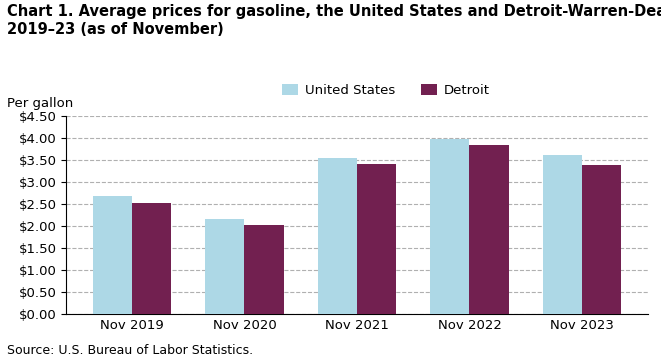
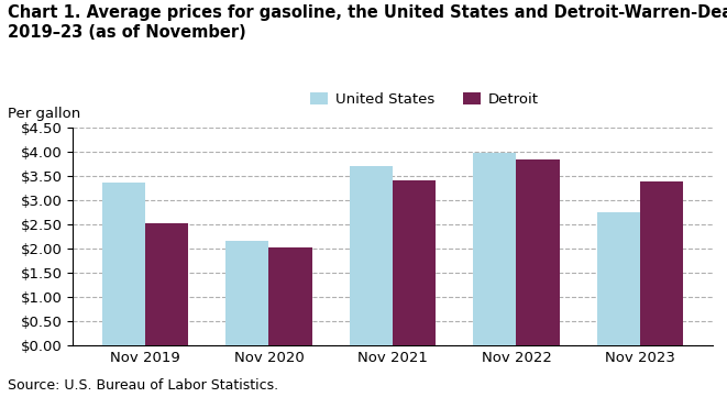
United States/Nov 2019: $2.67 -> $3.35
United States/Nov 2021: $3.54 -> $3.70
United States/Nov 2023: $3.60 -> $2.75
